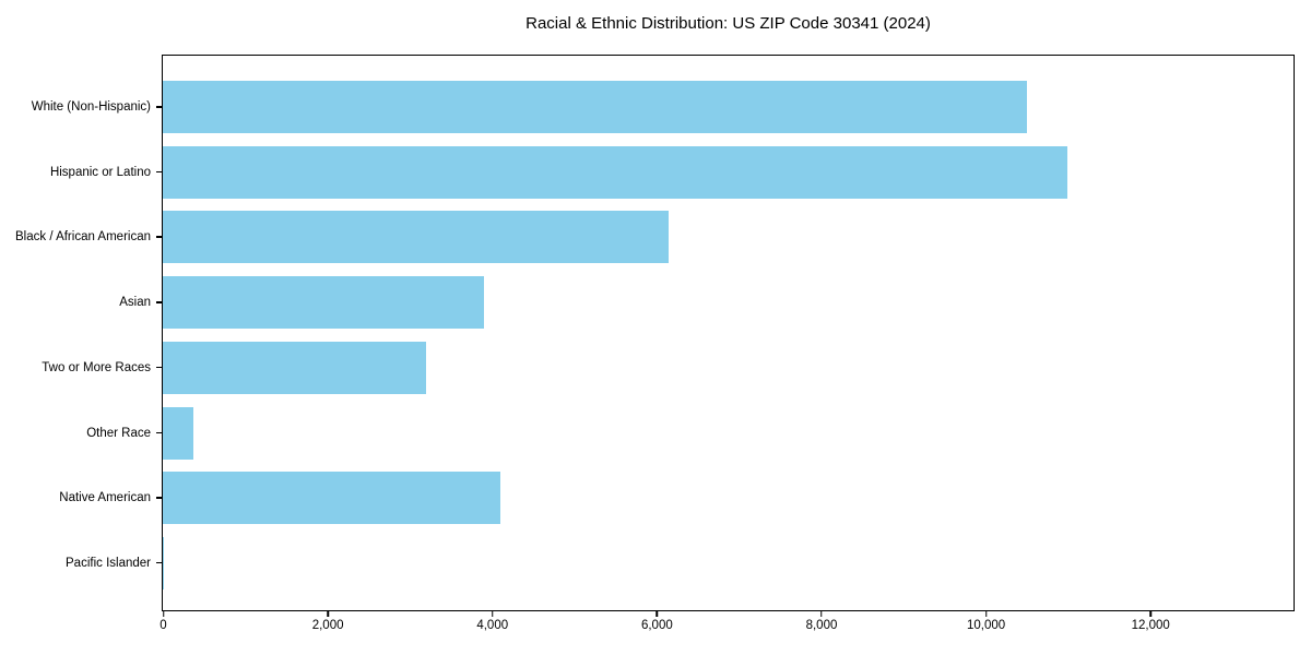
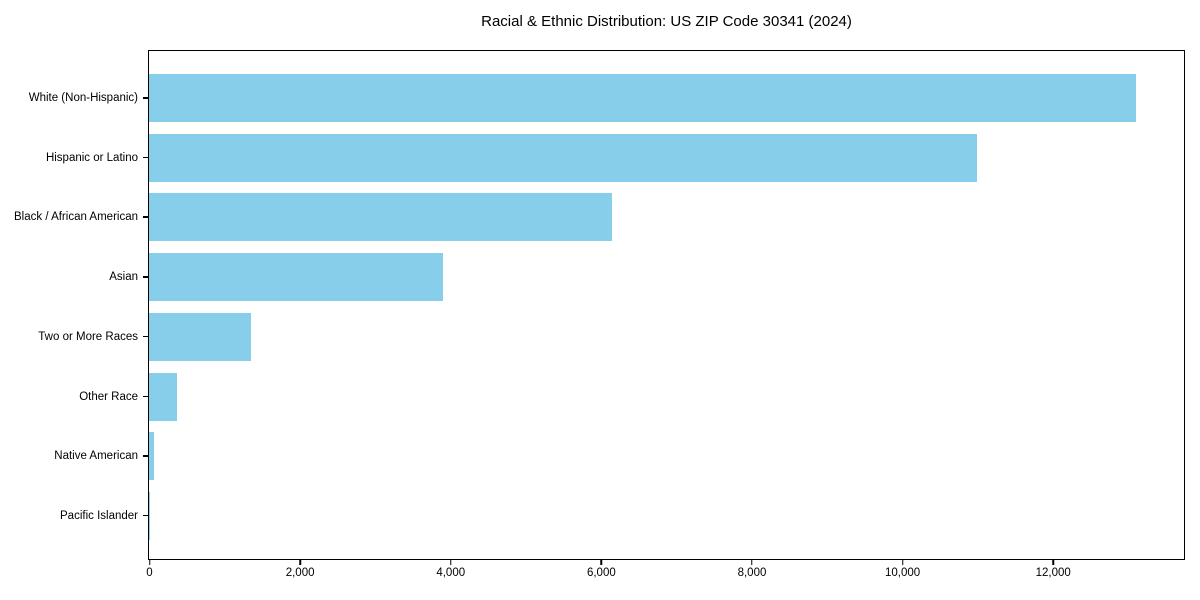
White (Non-Hispanic): 10500 -> 13100
Two or More Races: 3200 -> 1400
Native American: 4100 -> 100
